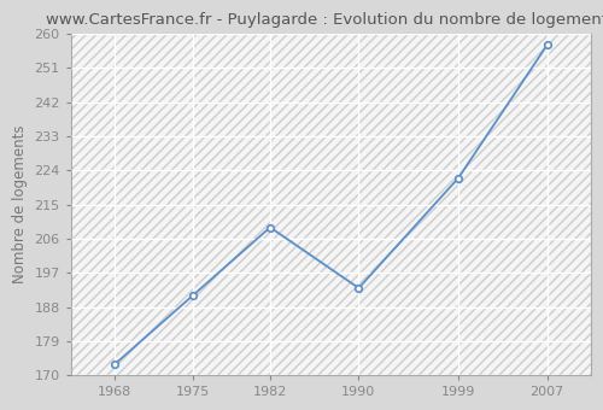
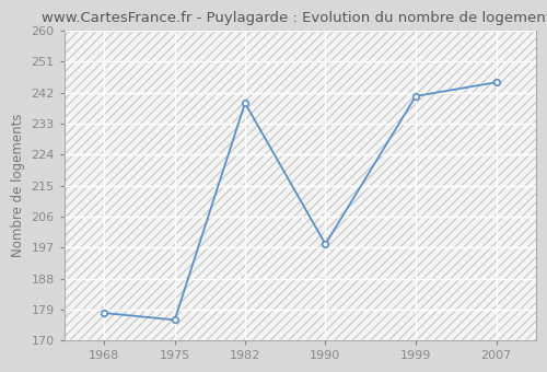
1968: 173 -> 178
1975: 191 -> 176
1982: 209 -> 239
1990: 193 -> 198
1999: 222 -> 241
2007: 257 -> 245
